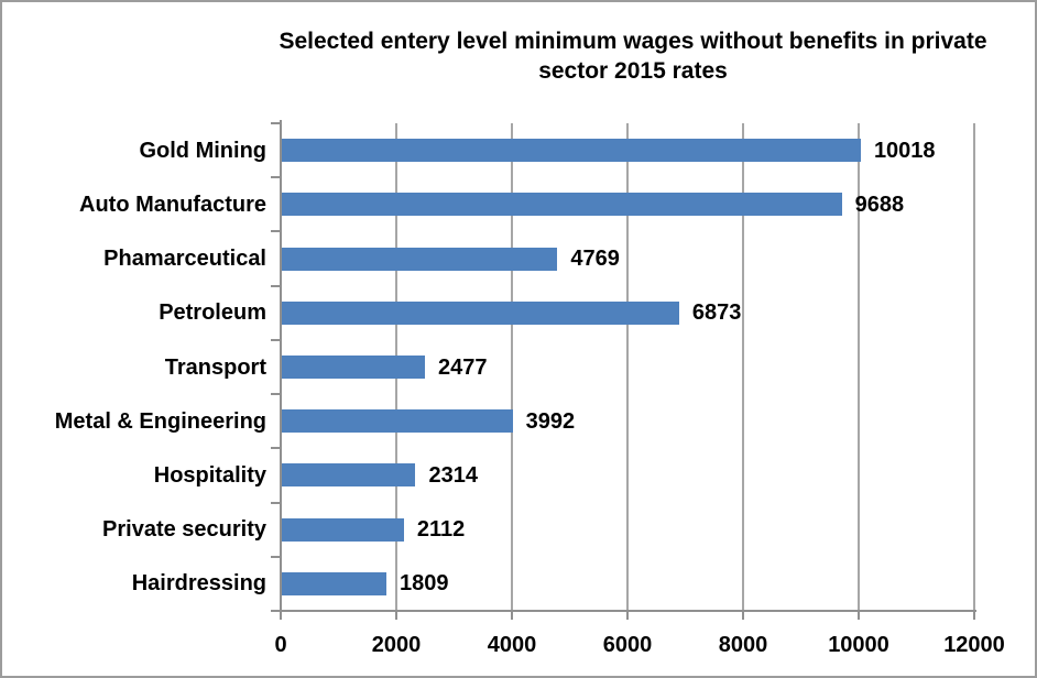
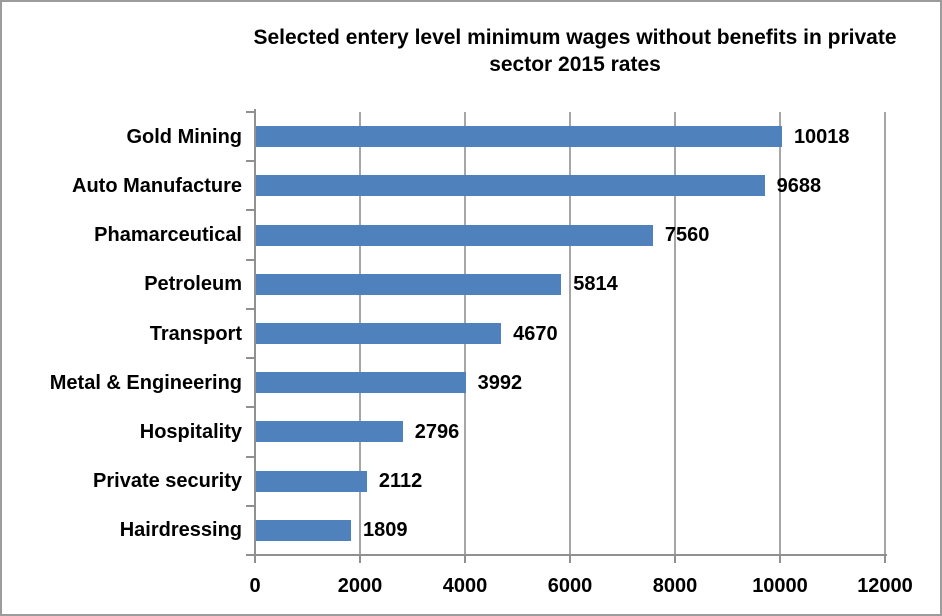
Phamarceutical: 4769 -> 7560
Petroleum: 6873 -> 5814
Transport: 2477 -> 4670
Hospitality: 2314 -> 2796
